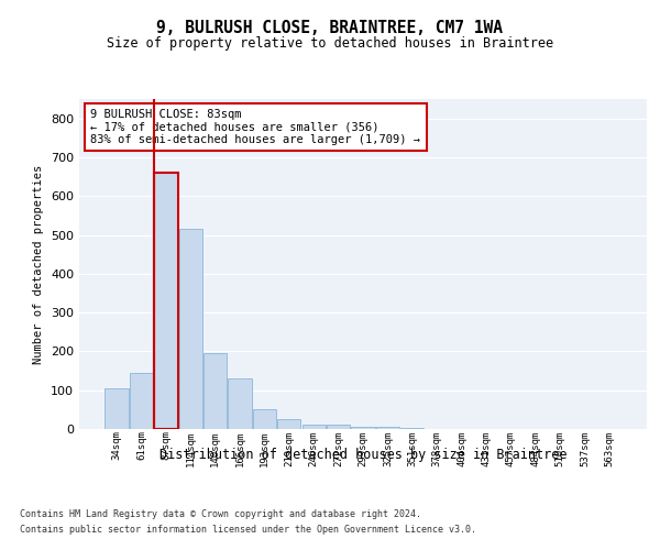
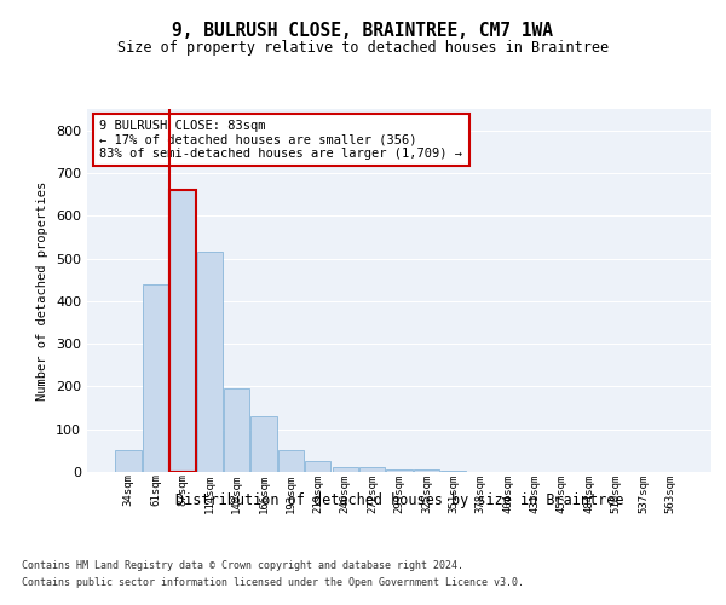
34sqm: 105 -> 50
61sqm: 145 -> 440
